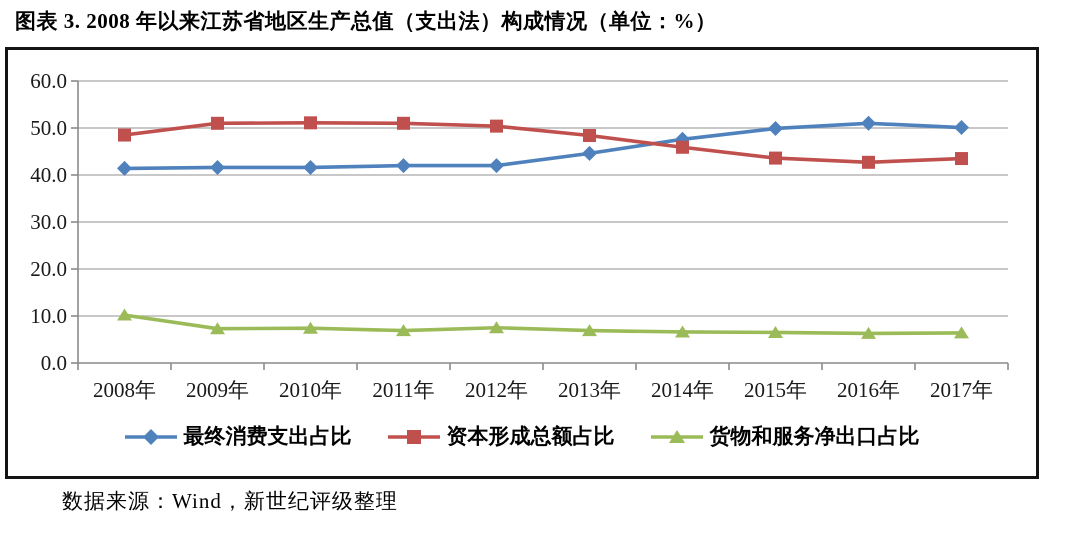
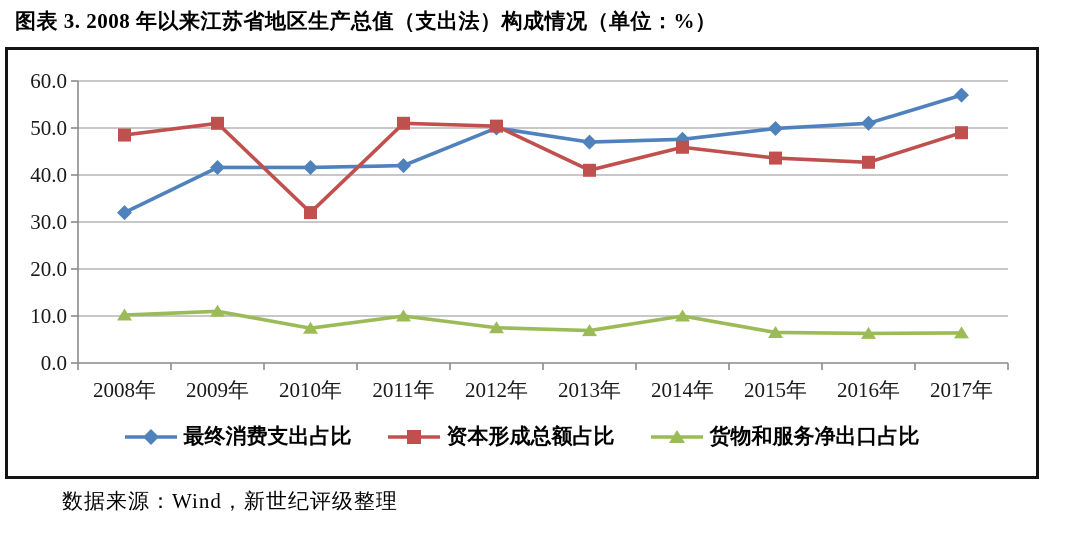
最终消费支出占比/2008年: 41 -> 32
货物和服务净出口占比/2009年: 7 -> 11
资本形成总额占比/2010年: 51 -> 32
货物和服务净出口占比/2011年: 7 -> 10
最终消费支出占比/2012年: 42 -> 50
最终消费支出占比/2013年: 45 -> 47
资本形成总额占比/2013年: 48 -> 41
货物和服务净出口占比/2014年: 7 -> 10
最终消费支出占比/2017年: 50 -> 57
资本形成总额占比/2017年: 44 -> 49
